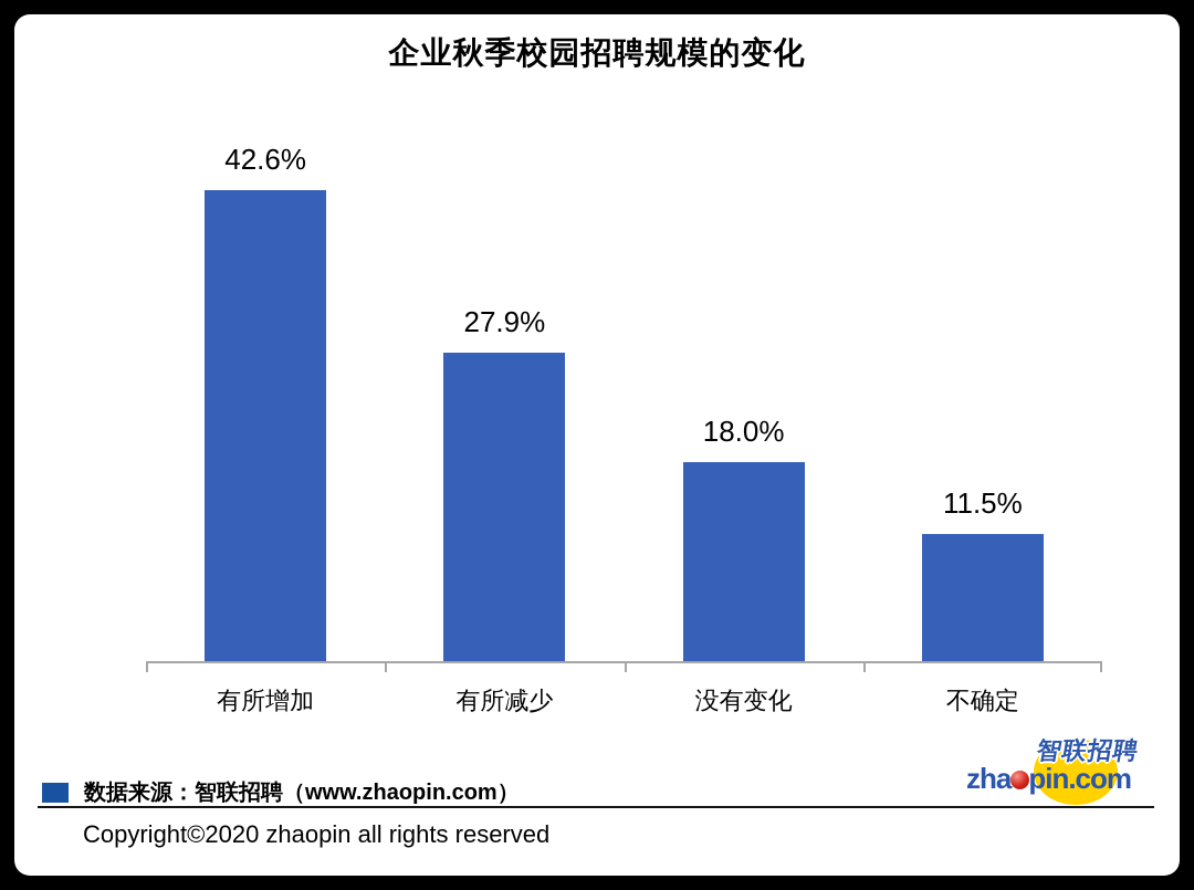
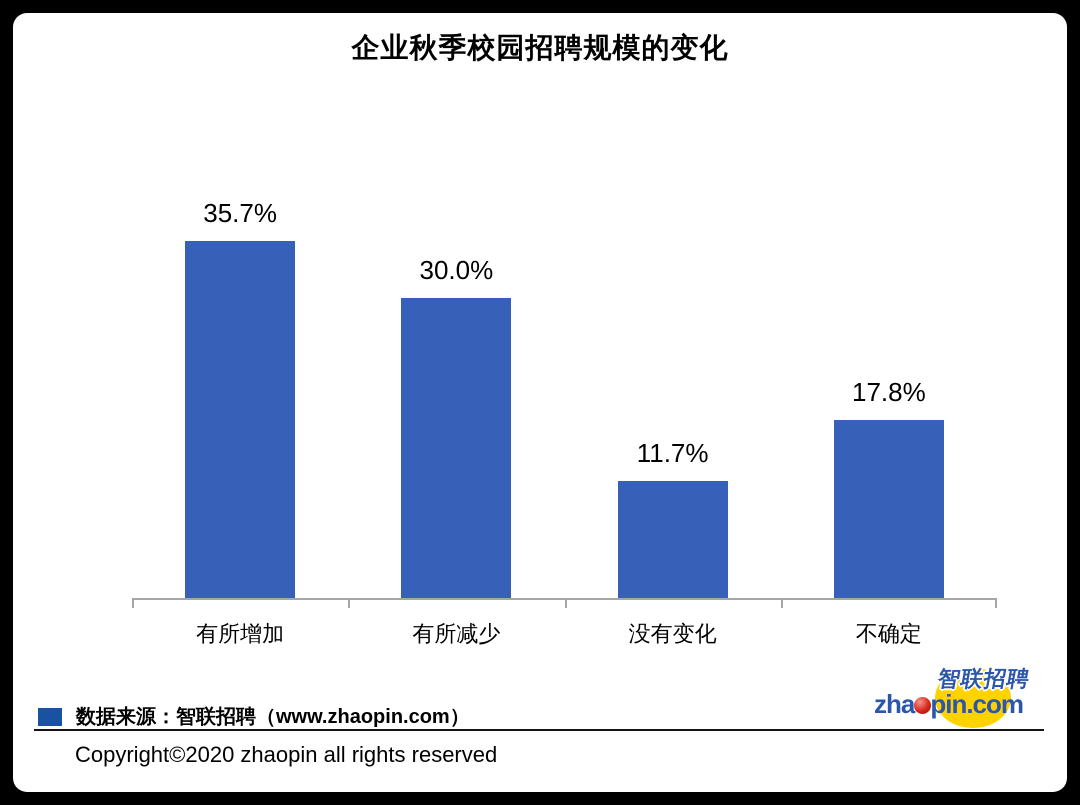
有所增加: 42.6% -> 35.7%
有所减少: 27.9% -> 30.0%
没有变化: 18.0% -> 11.7%
不确定: 11.5% -> 17.8%
